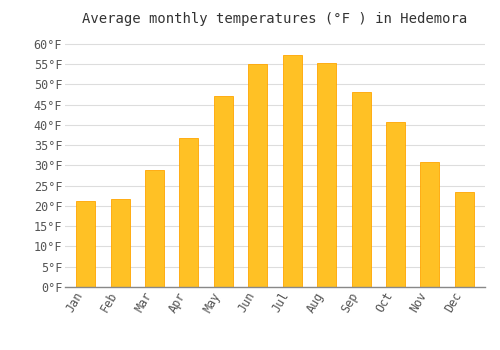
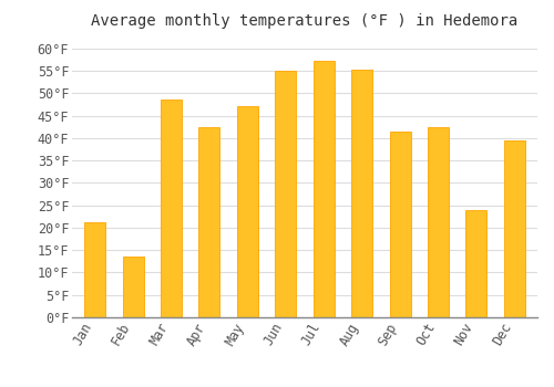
Feb: 21.8°F -> 13.5°F
Mar: 28.9°F -> 48.5°F
Apr: 36.7°F -> 42.5°F
Sep: 48.0°F -> 41.5°F
Oct: 40.6°F -> 42.5°F
Nov: 30.8°F -> 24.0°F
Dec: 23.5°F -> 39.5°F
